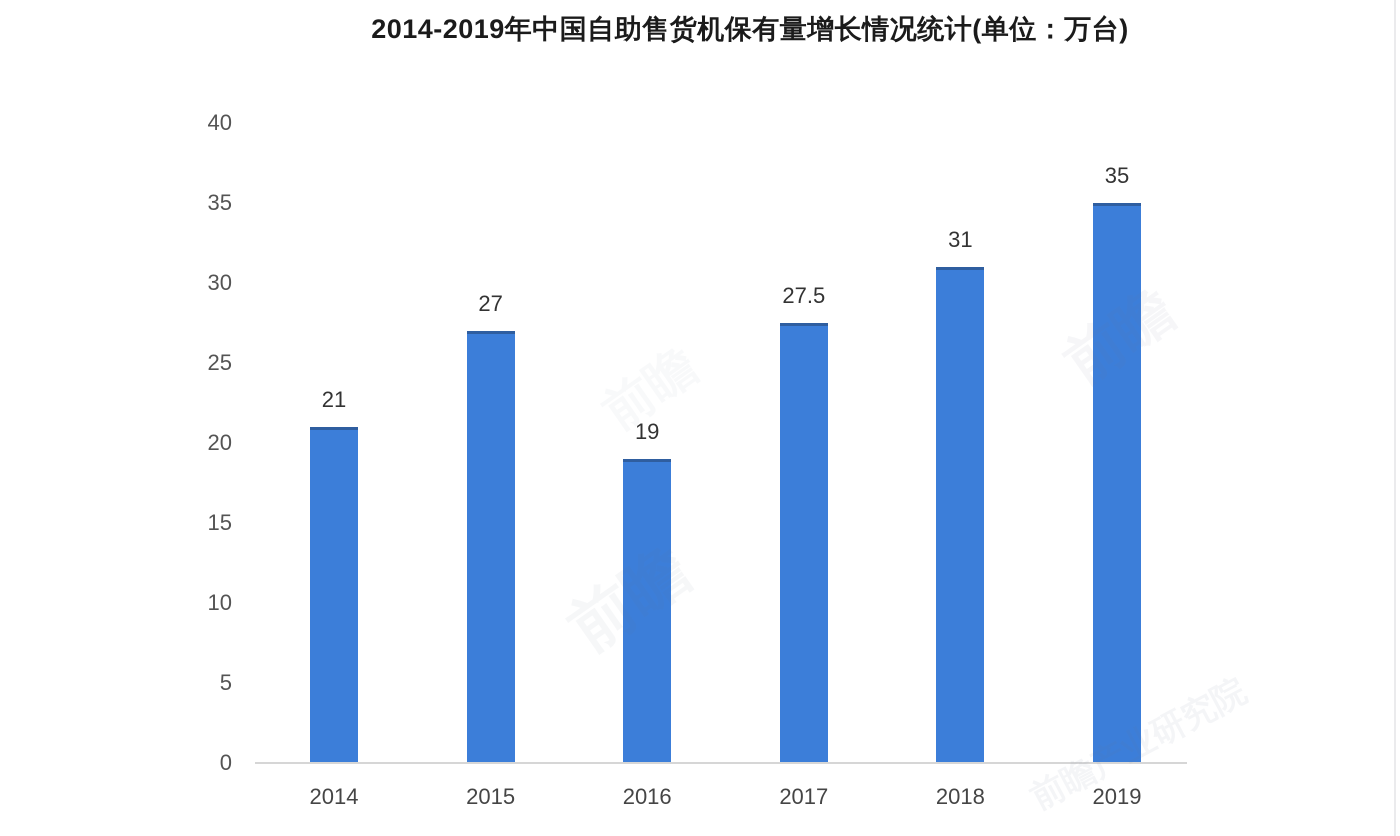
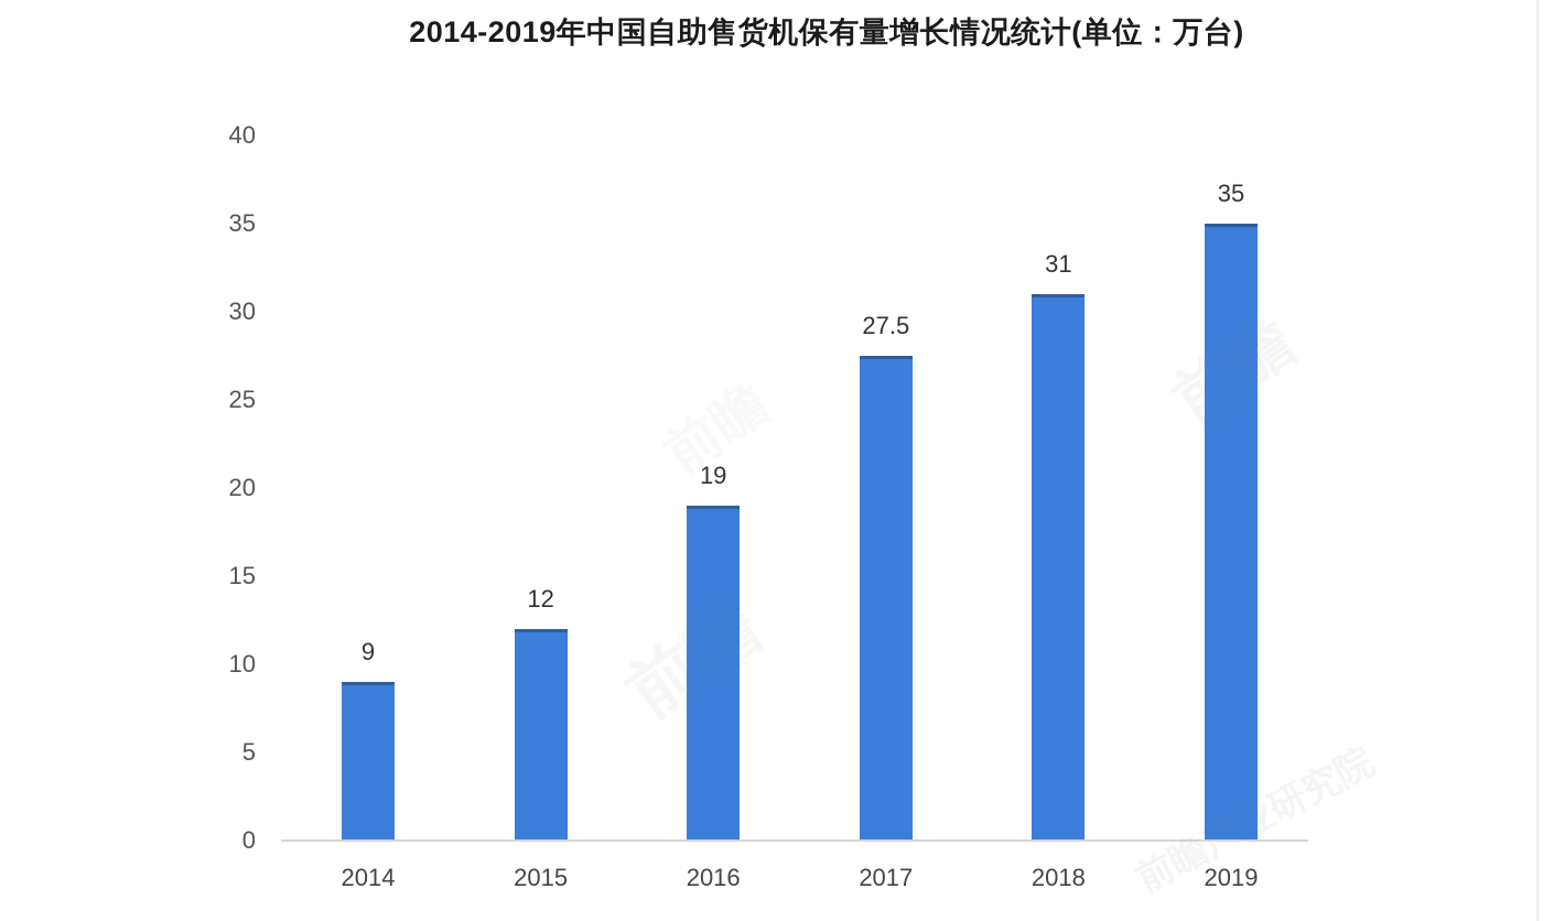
2014: 21 -> 9
2015: 27 -> 12
